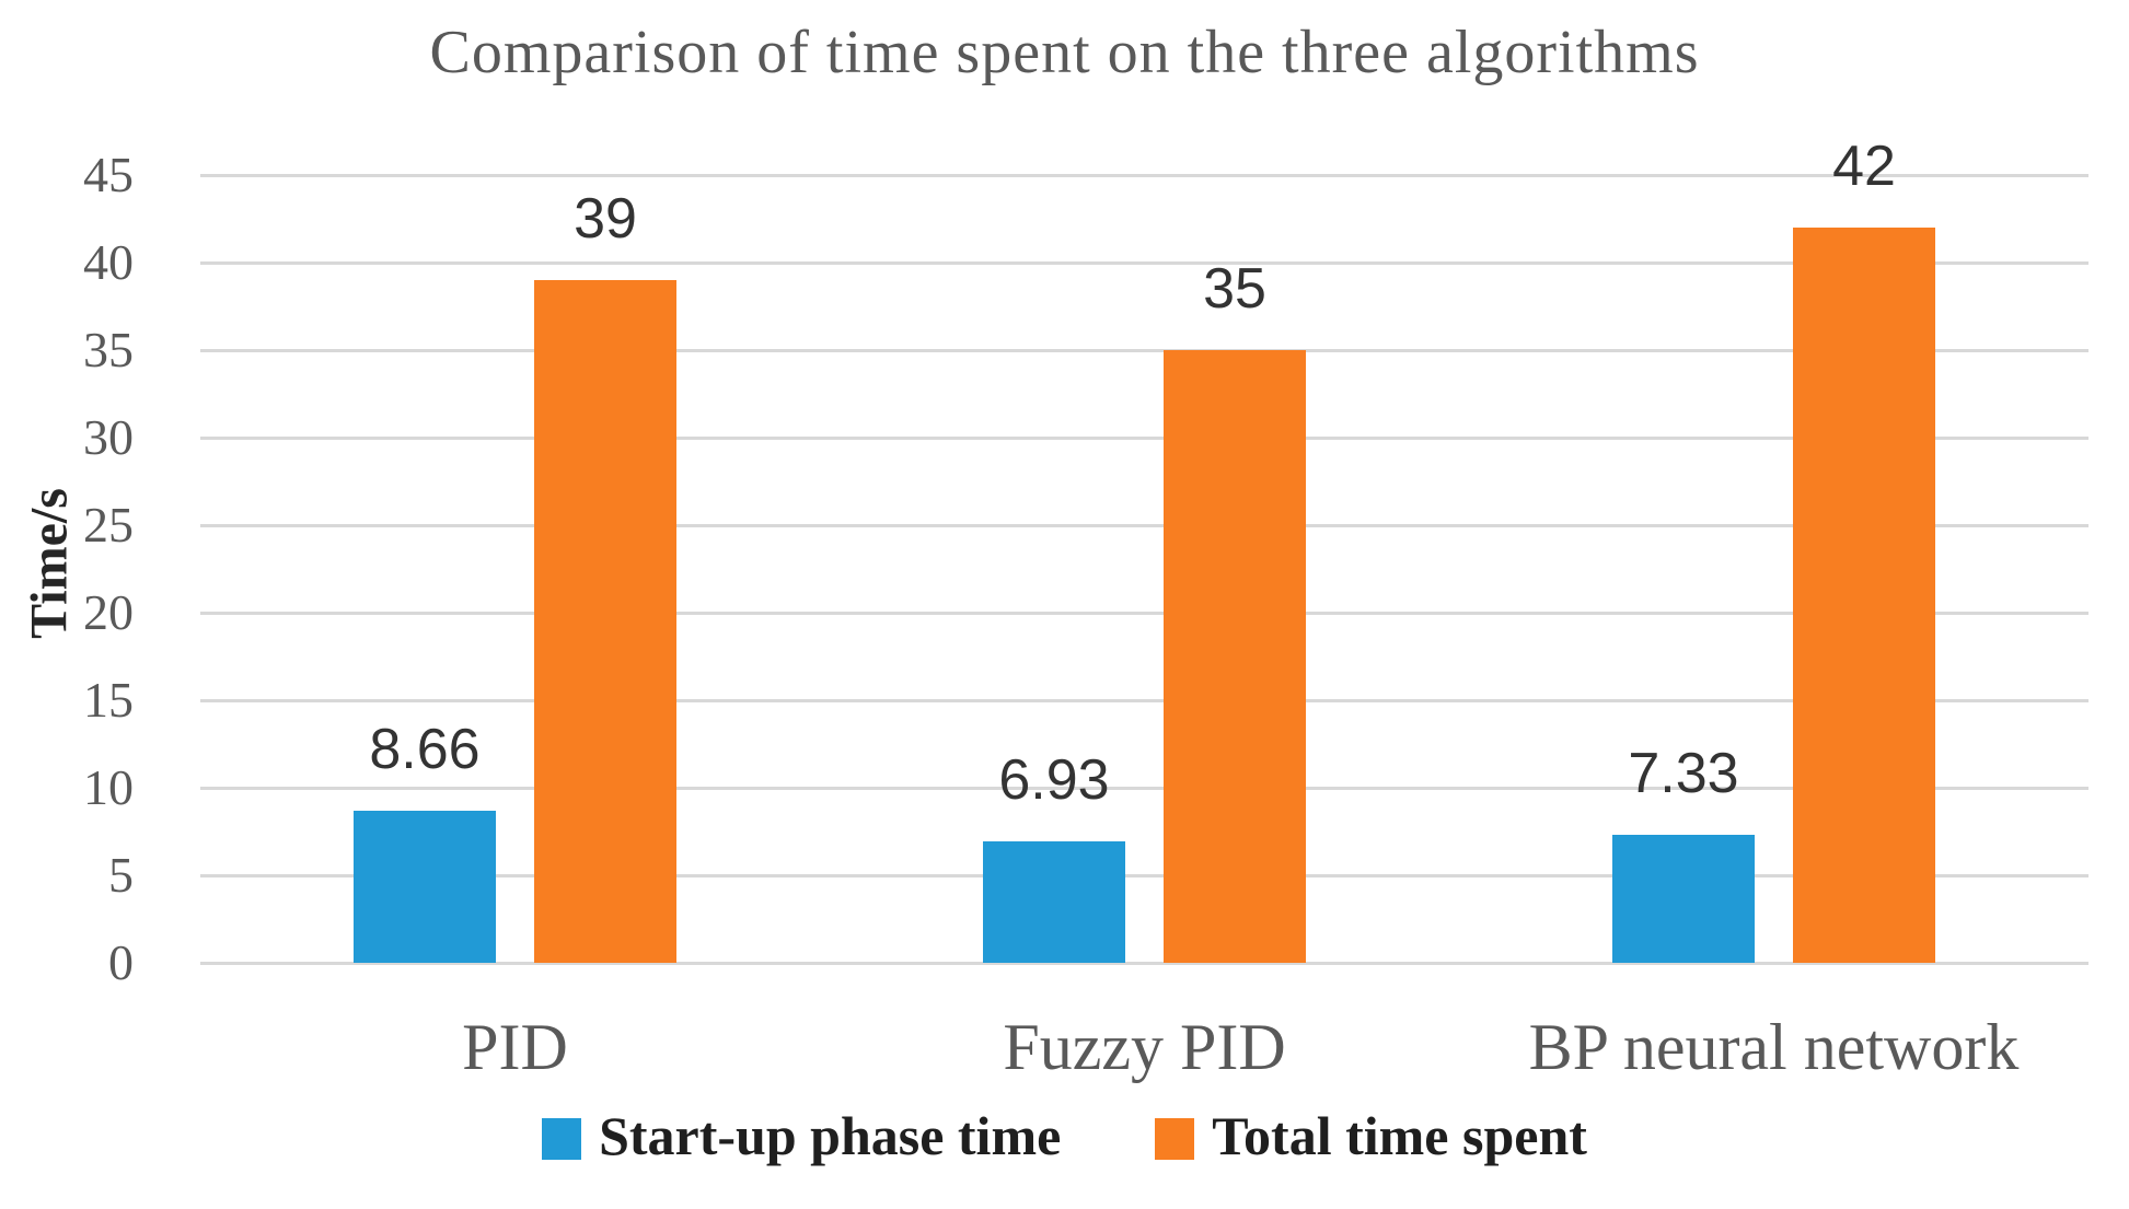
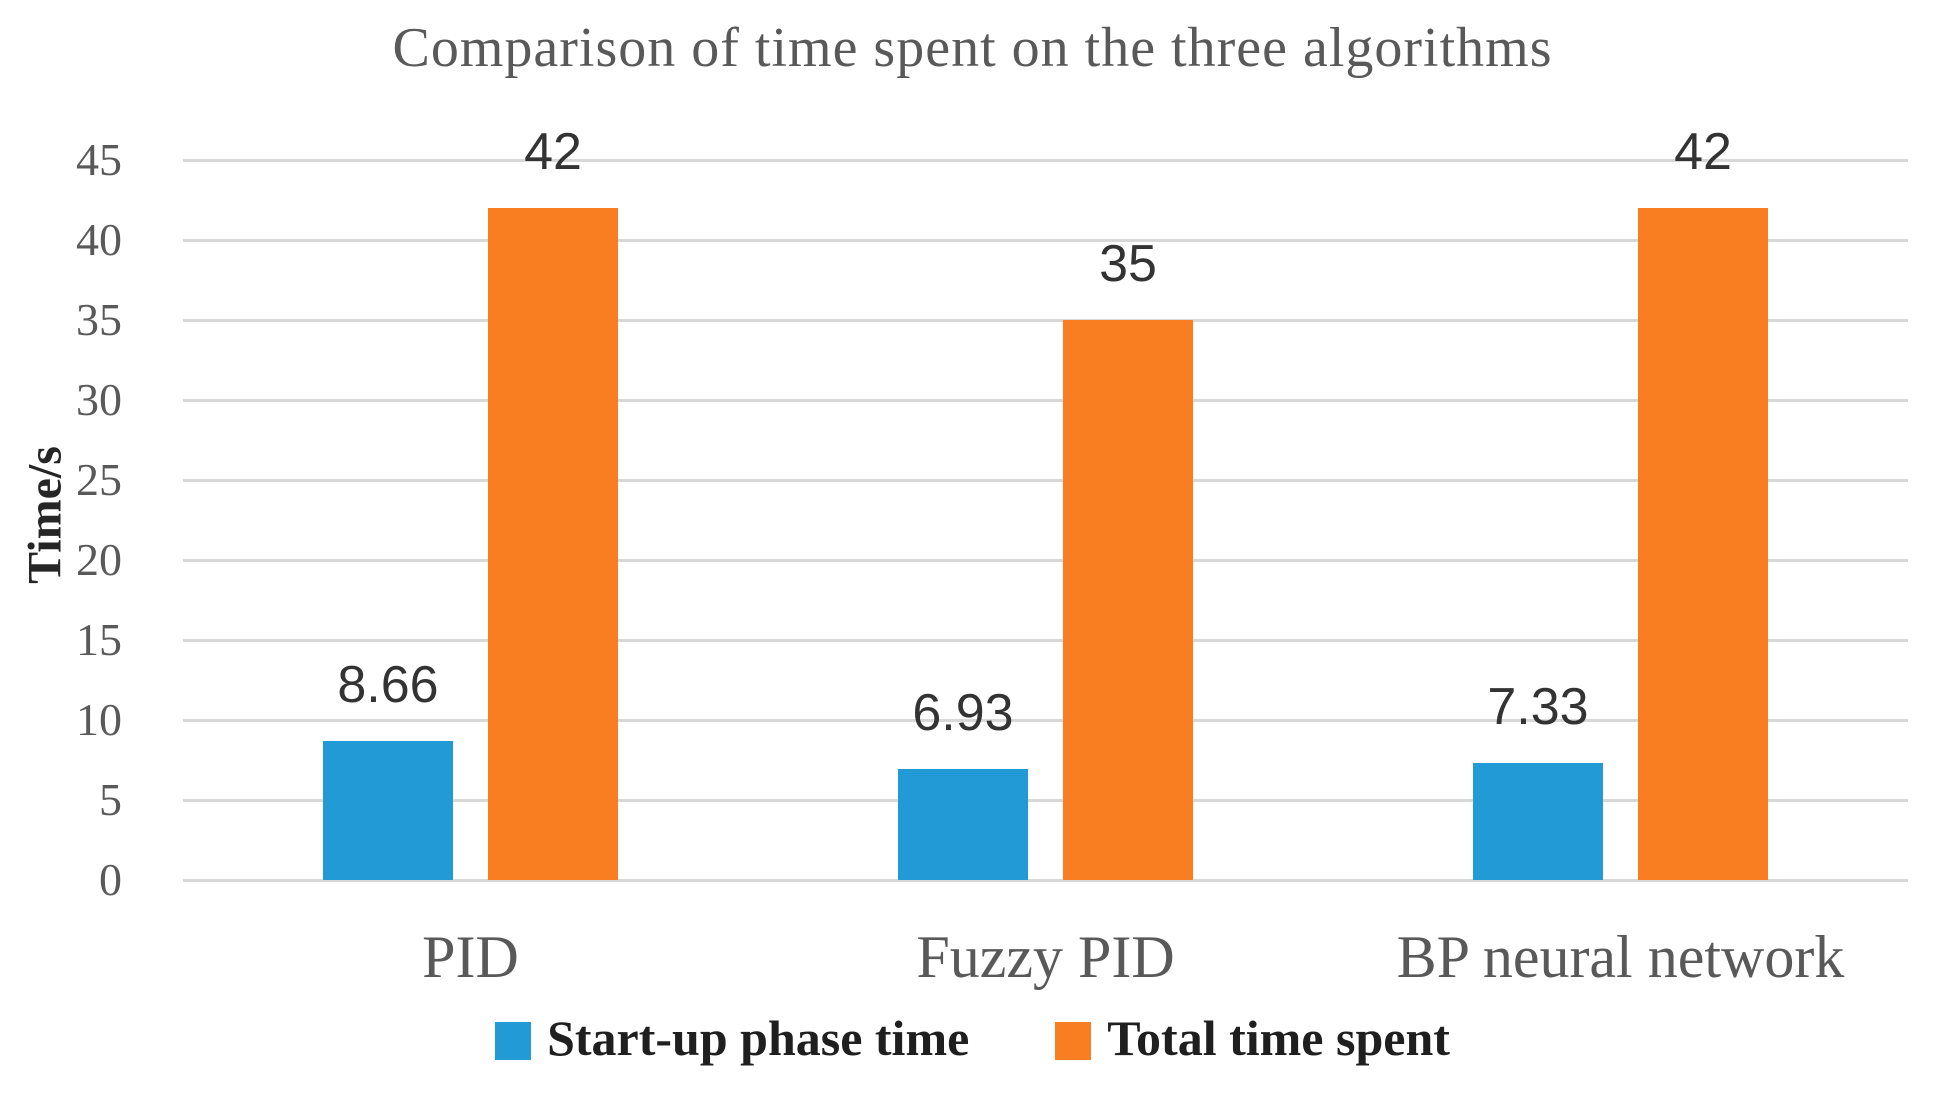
Total time spent/PID: 39 -> 42
